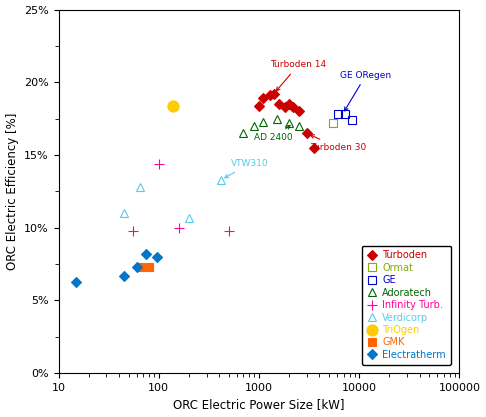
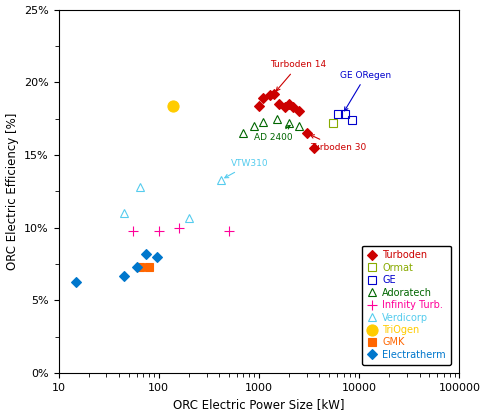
Infinity Turb./100: 14.4% -> 9.8%
